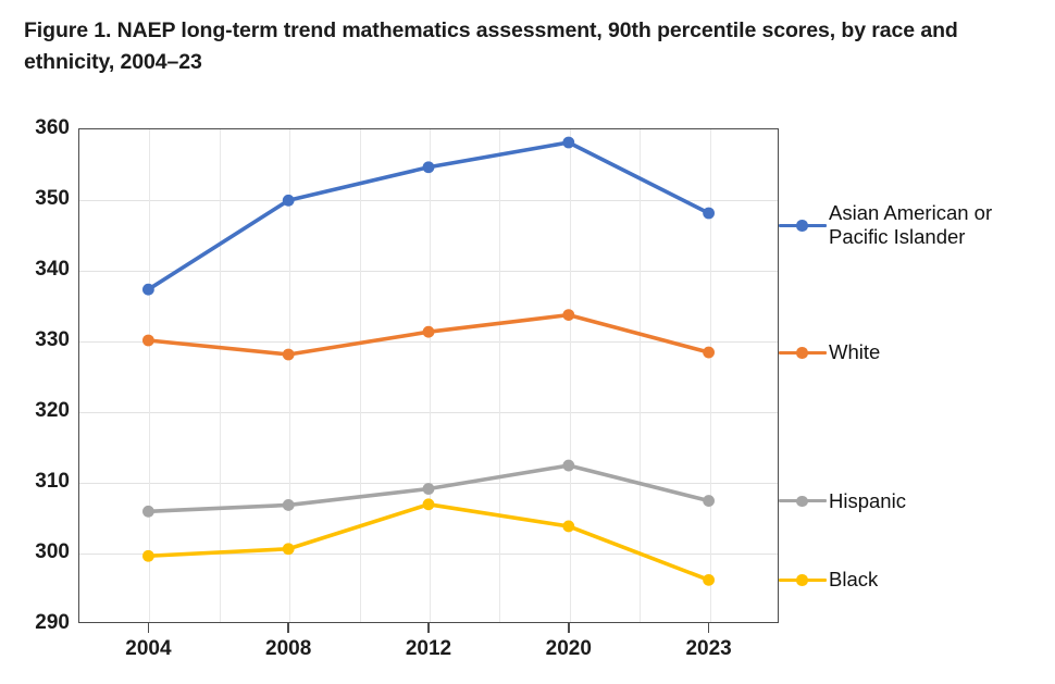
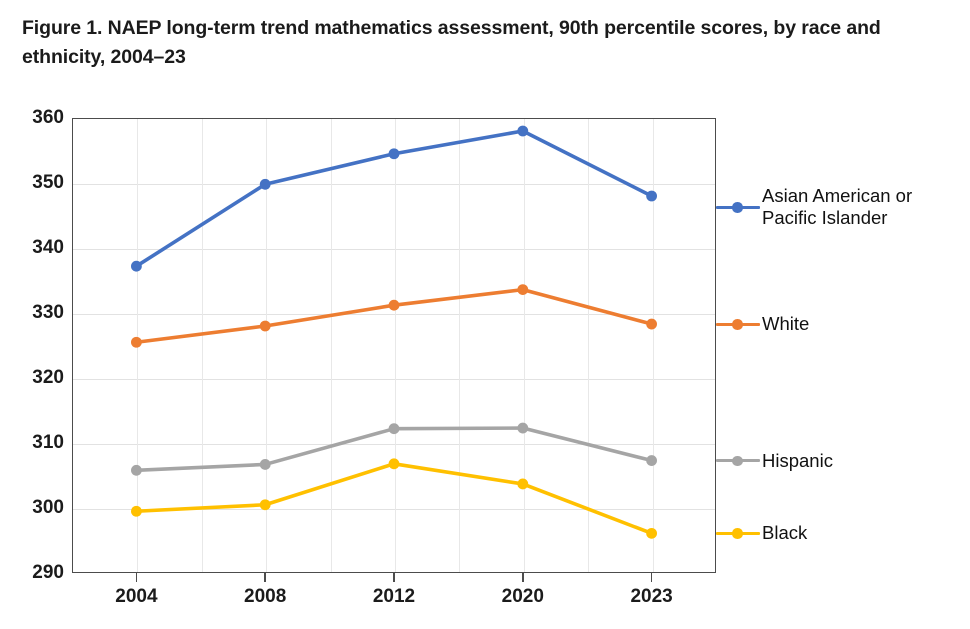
White/2004: 330 -> 326
Hispanic/2012: 309 -> 312
